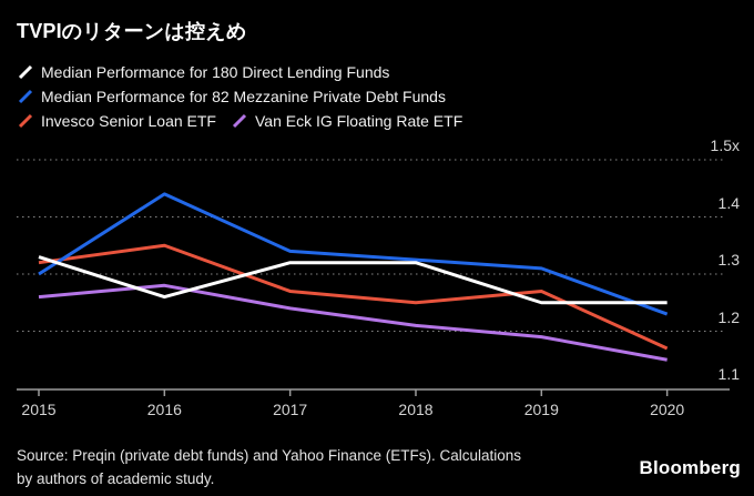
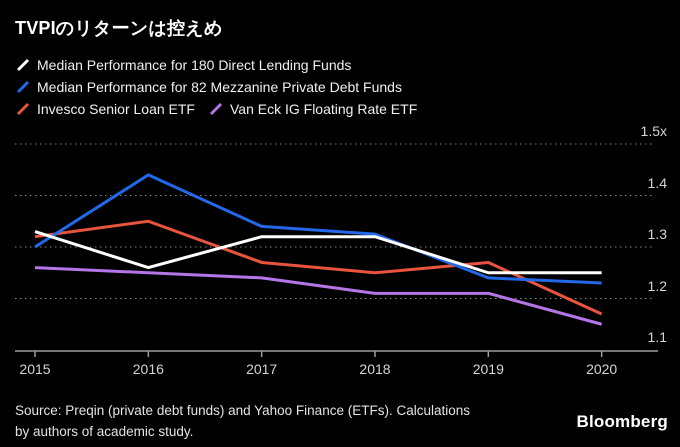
Van Eck IG Floating Rate ETF/2016: 1.28 -> 1.25
Median Performance for 82 Mezzanine Private Debt Funds/2019: 1.31 -> 1.24
Van Eck IG Floating Rate ETF/2019: 1.19 -> 1.21
